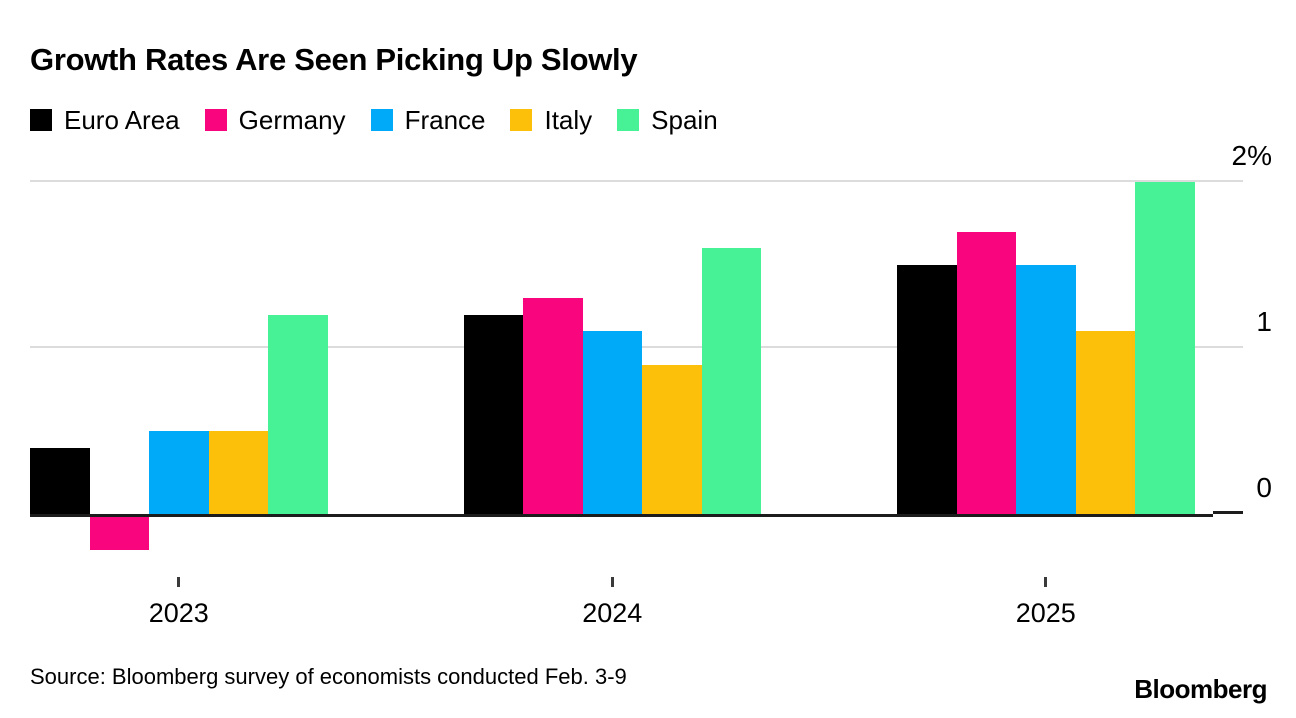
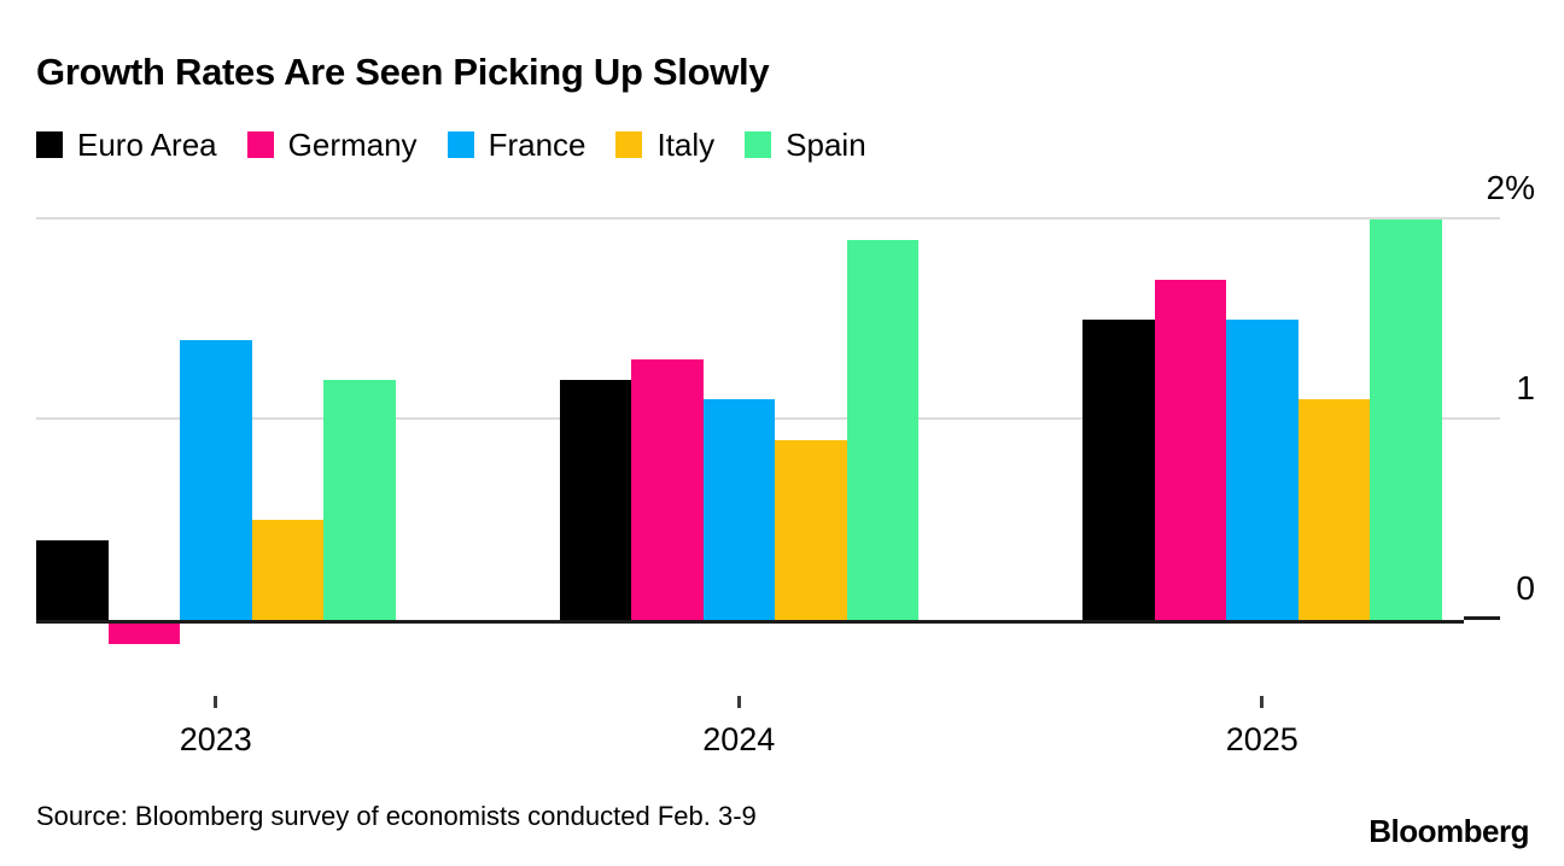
Germany/2023: -0.2% -> -0.1%
France/2023: 0.5% -> 1.4%
Spain/2024: 1.6% -> 1.9%
